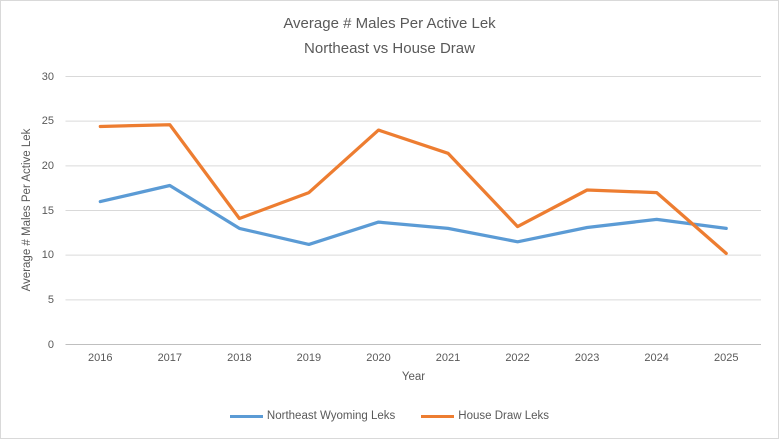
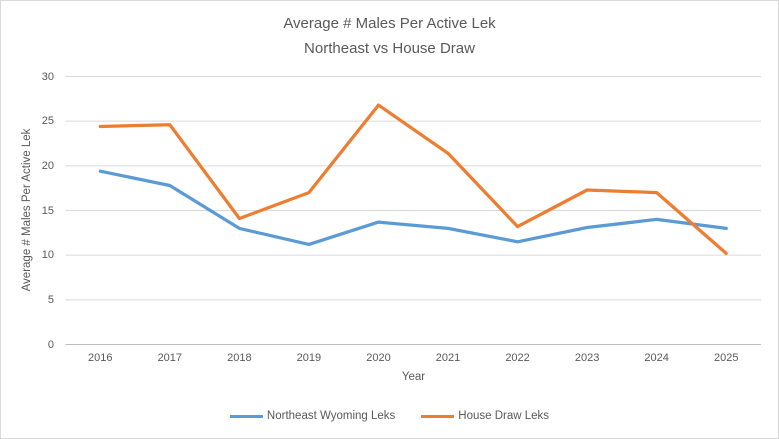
Northeast Wyoming Leks/2016: 16 -> 19
House Draw Leks/2020: 24 -> 27
